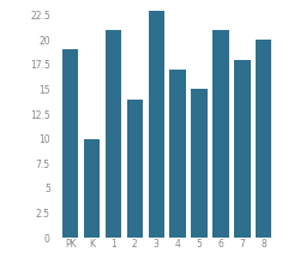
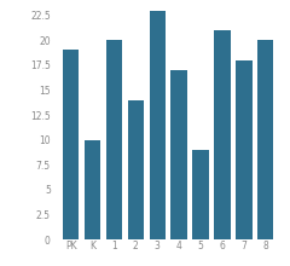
1: 21 -> 20
5: 15 -> 9
